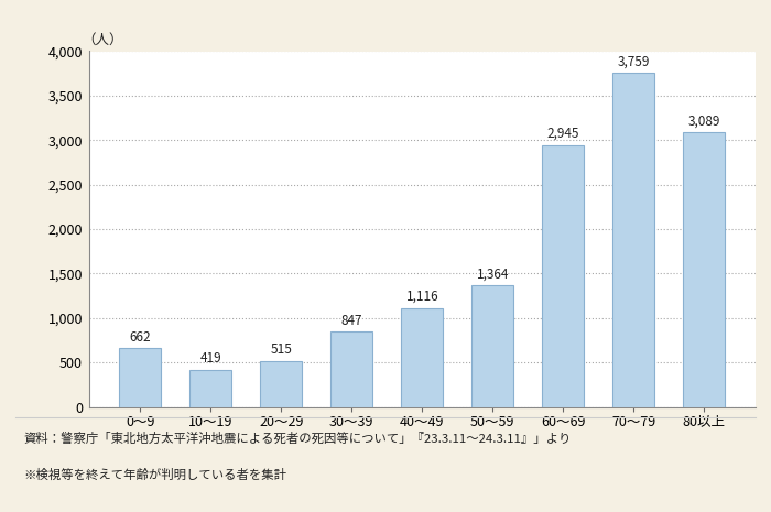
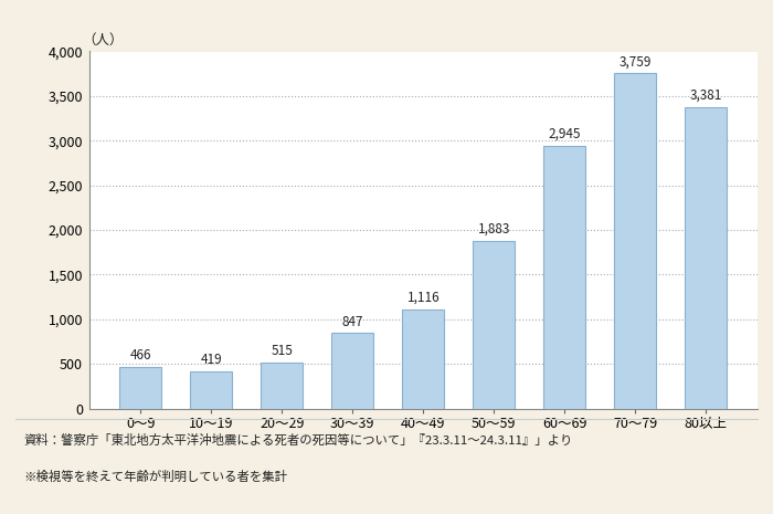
0～9: 662 -> 466
50～59: 1,364 -> 1,883
80以上: 3,089 -> 3,381
